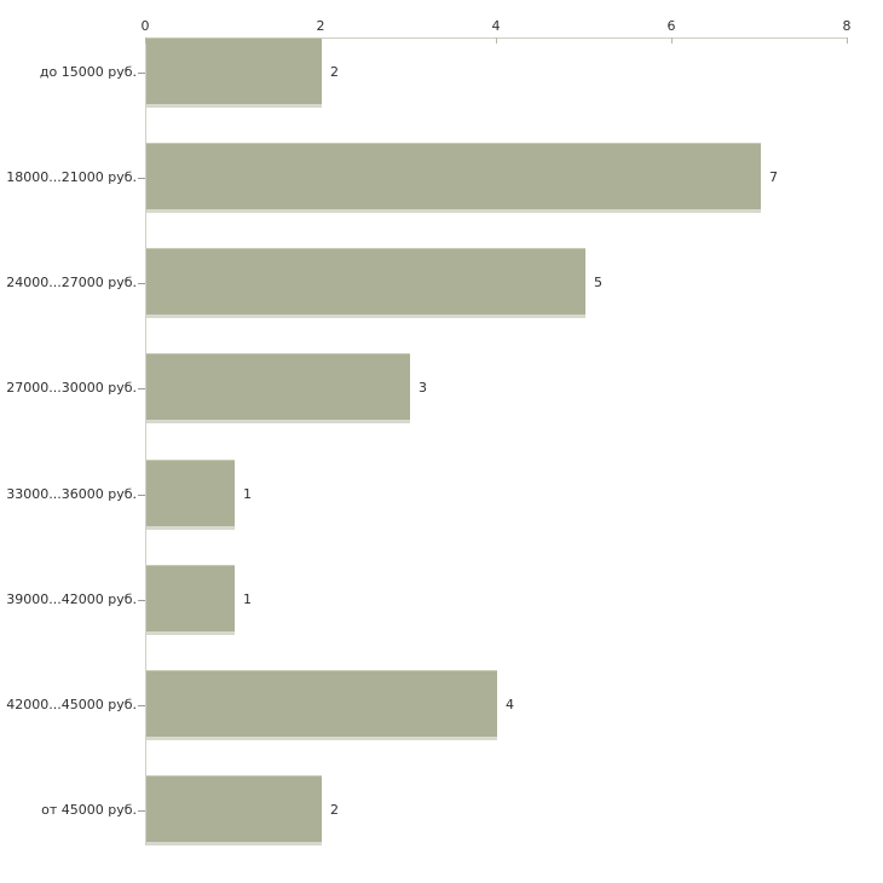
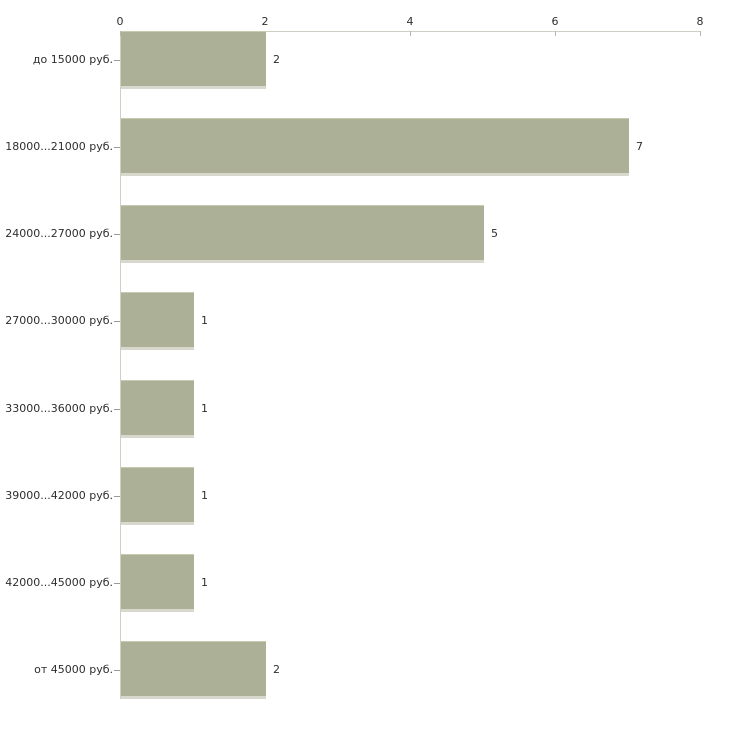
27000...30000 руб.: 3 -> 1
42000...45000 руб.: 4 -> 1
